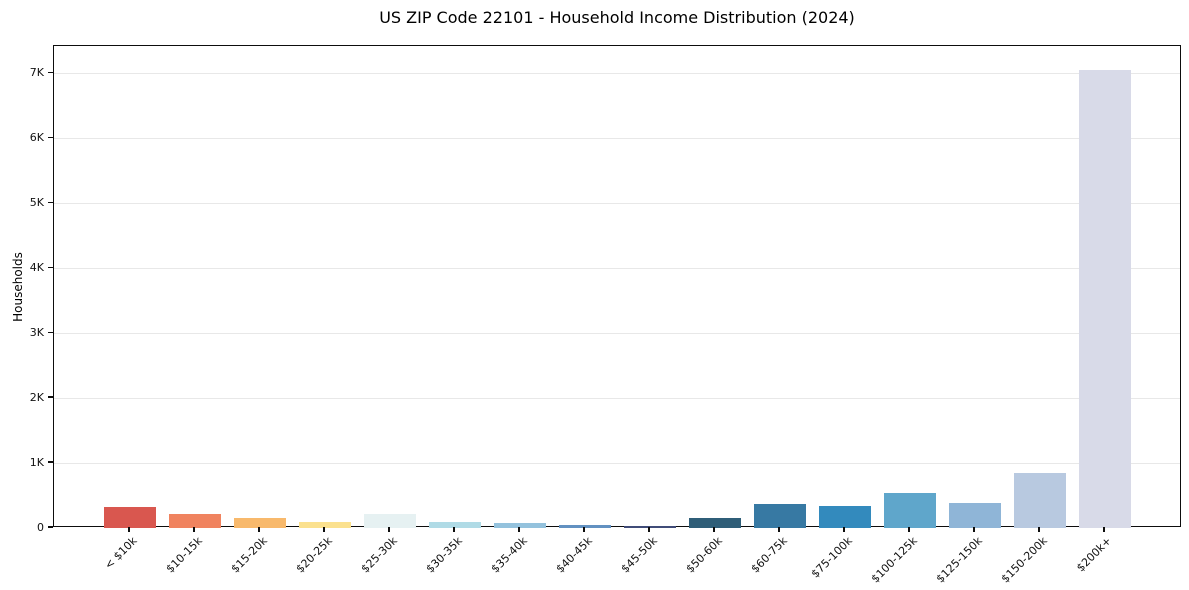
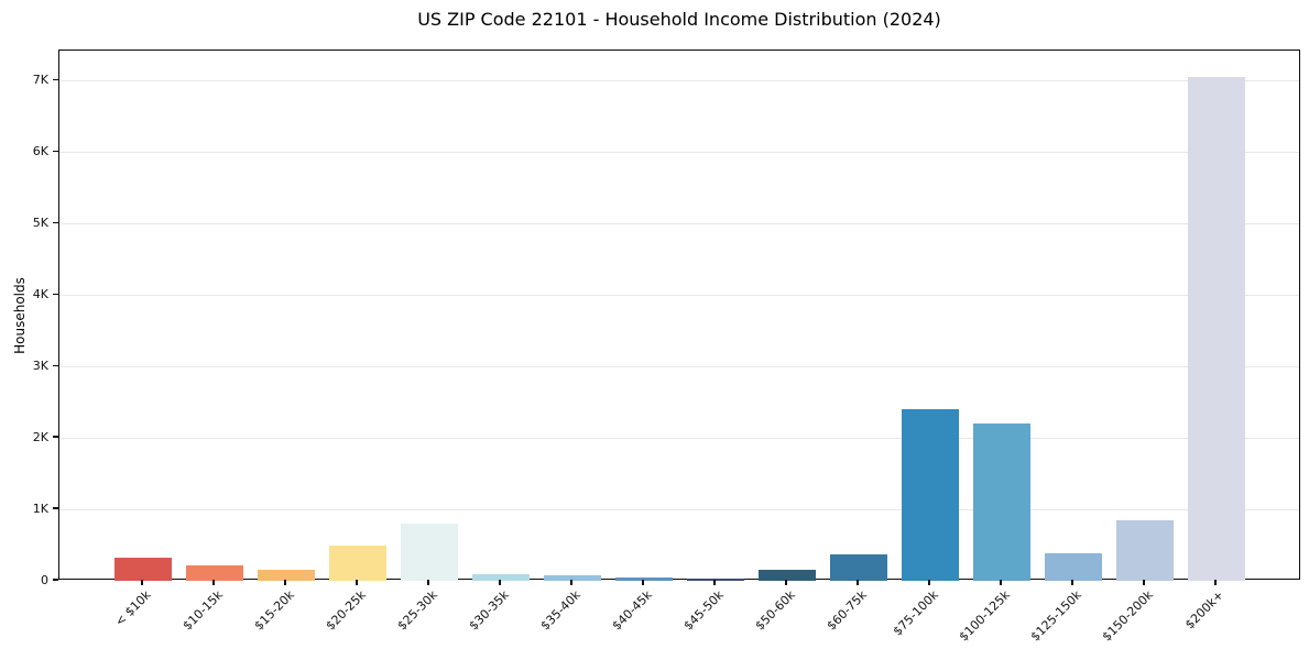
$20-25k: 0.1K -> 0.5K
$25-30k: 0.2K -> 0.8K
$75-100k: 0.3K -> 2.4K
$100-125k: 0.5K -> 2.2K
